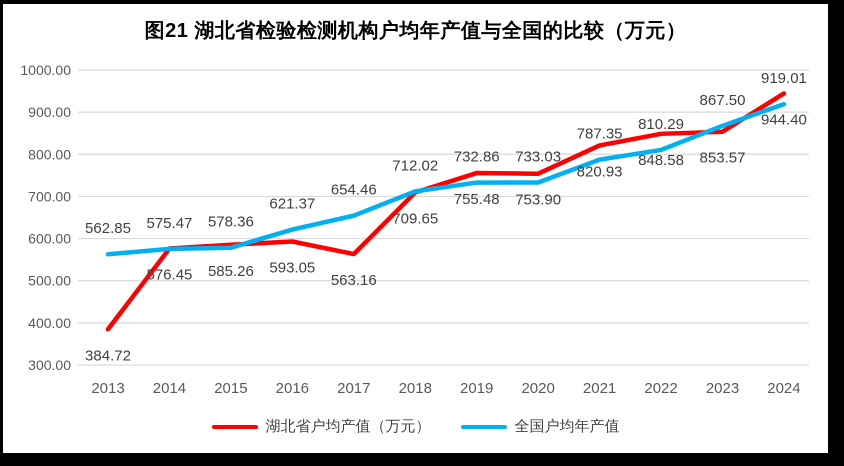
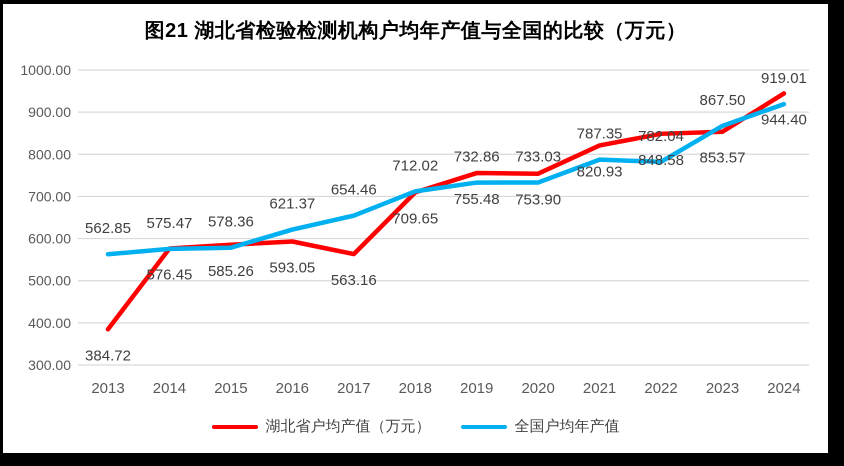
全国户均年产值/2022: 810.29 -> 782.04
